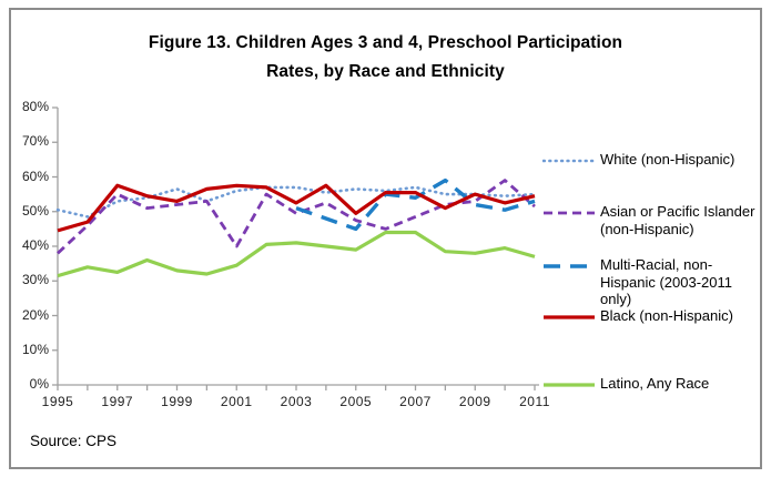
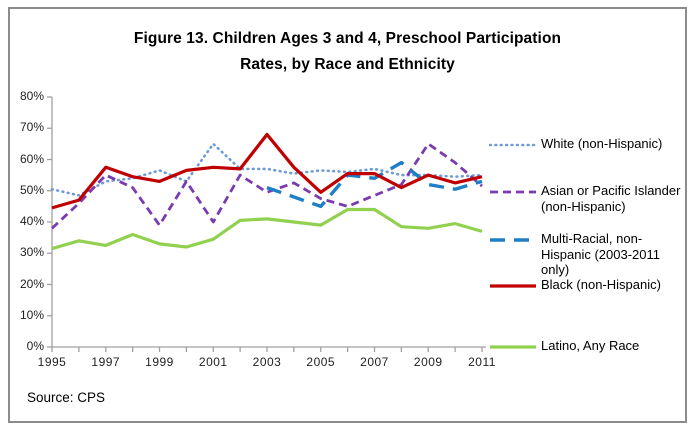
Asian or Pacific Islander (non-Hispanic)/1999: 52% -> 39%
White (non-Hispanic)/2001: 56% -> 65%
Black (non-Hispanic)/2003: 52% -> 68%
Asian or Pacific Islander (non-Hispanic)/2009: 53% -> 65%
